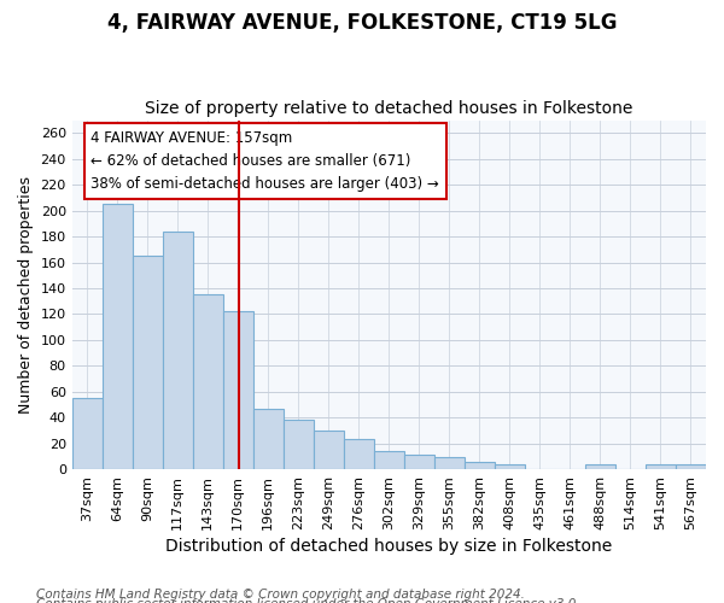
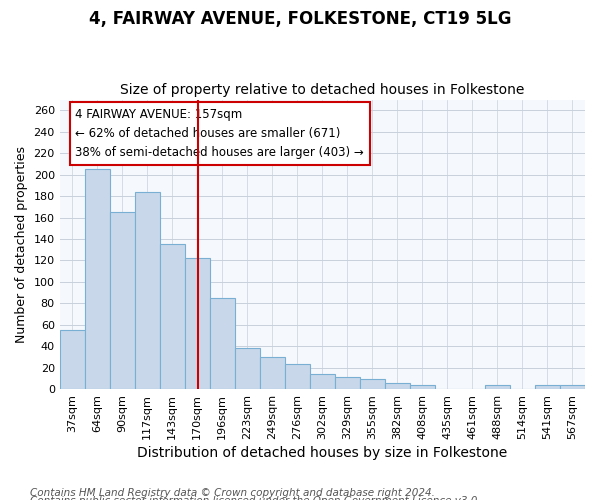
196sqm: 47 -> 85
